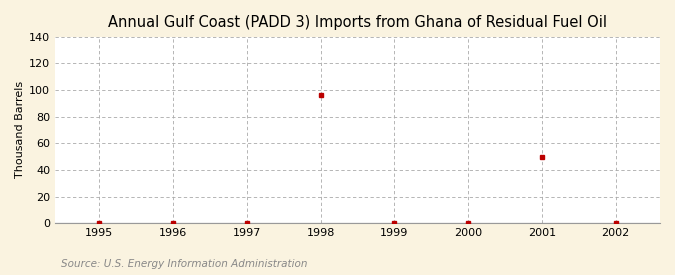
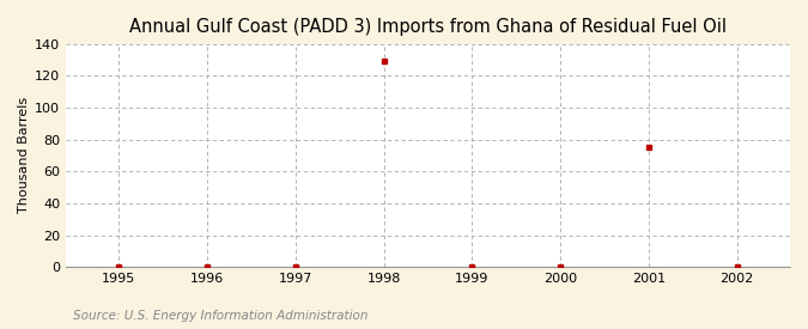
1998: 96 -> 129
2001: 50 -> 75
